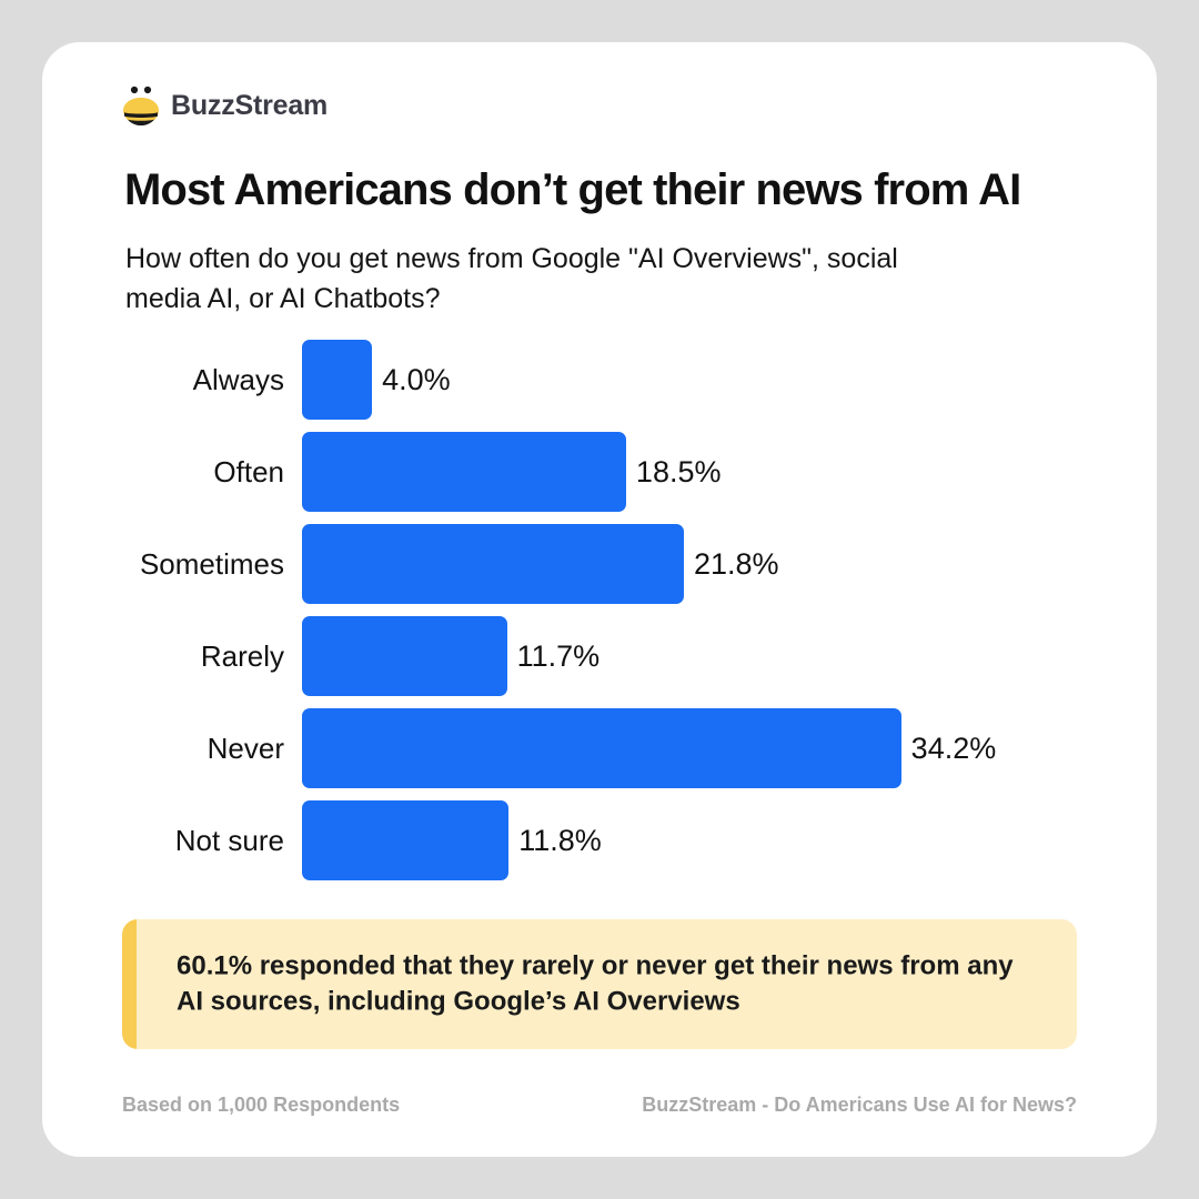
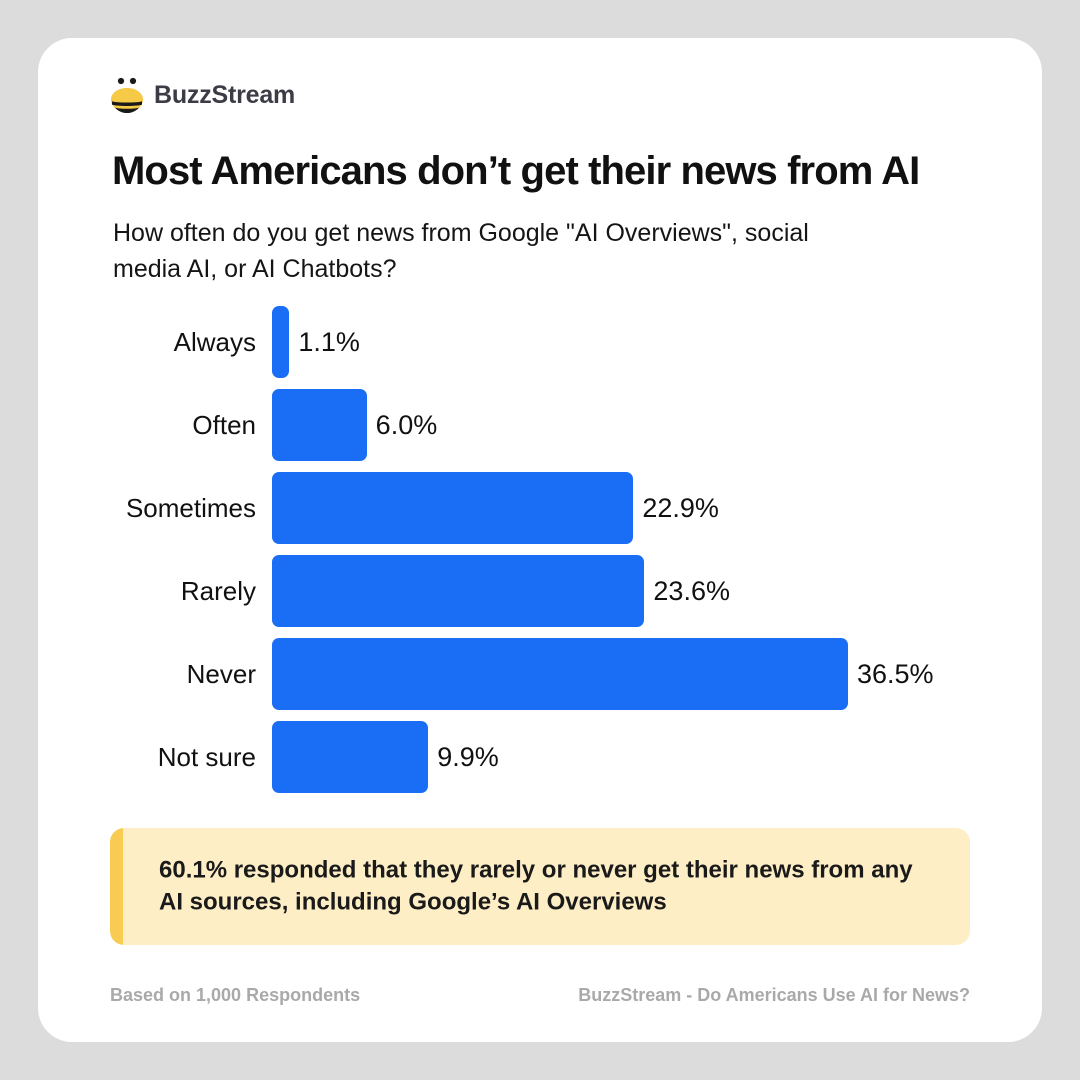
Always: 4.0% -> 1.1%
Often: 18.5% -> 6.0%
Sometimes: 21.8% -> 22.9%
Rarely: 11.7% -> 23.6%
Never: 34.2% -> 36.5%
Not sure: 11.8% -> 9.9%
